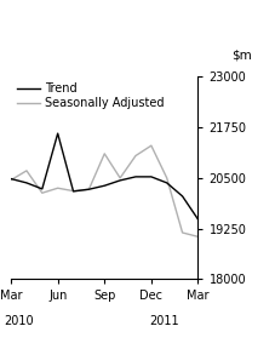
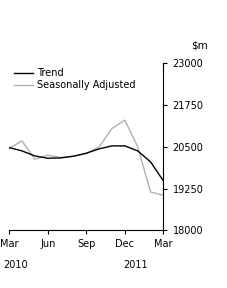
Trend/Jun: 21600 -> 20160
Seasonally Adjusted/Sep: 21100 -> 20300
